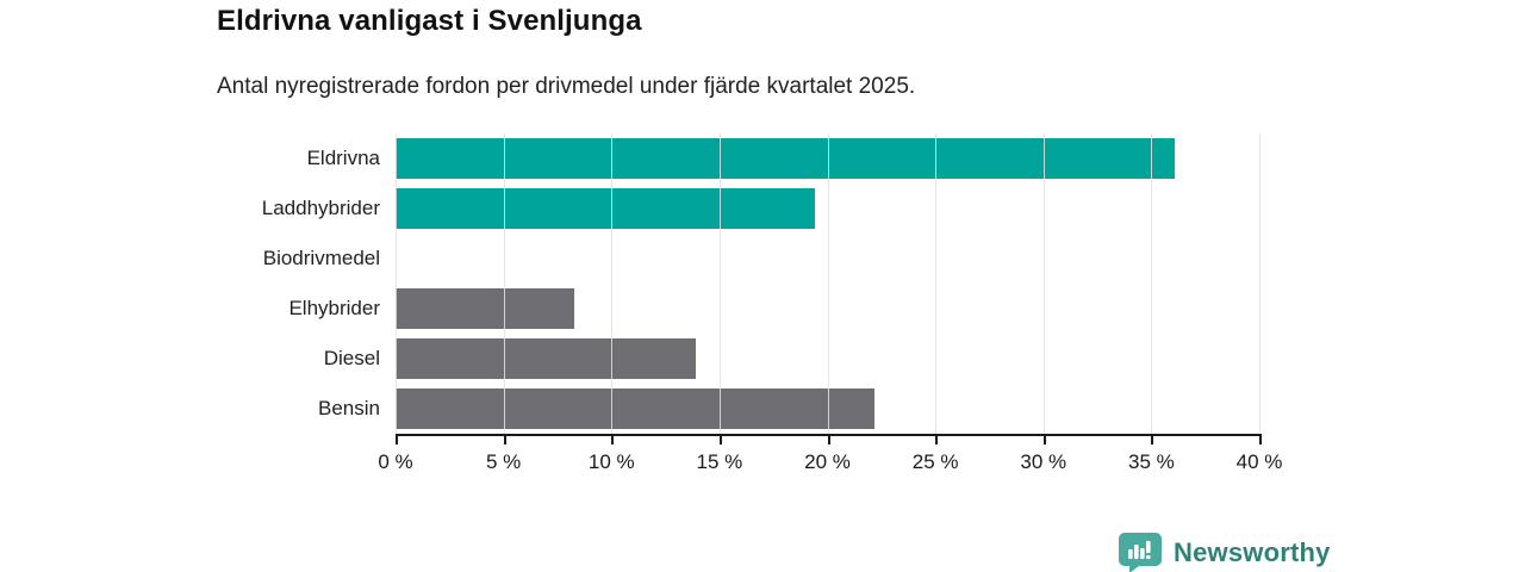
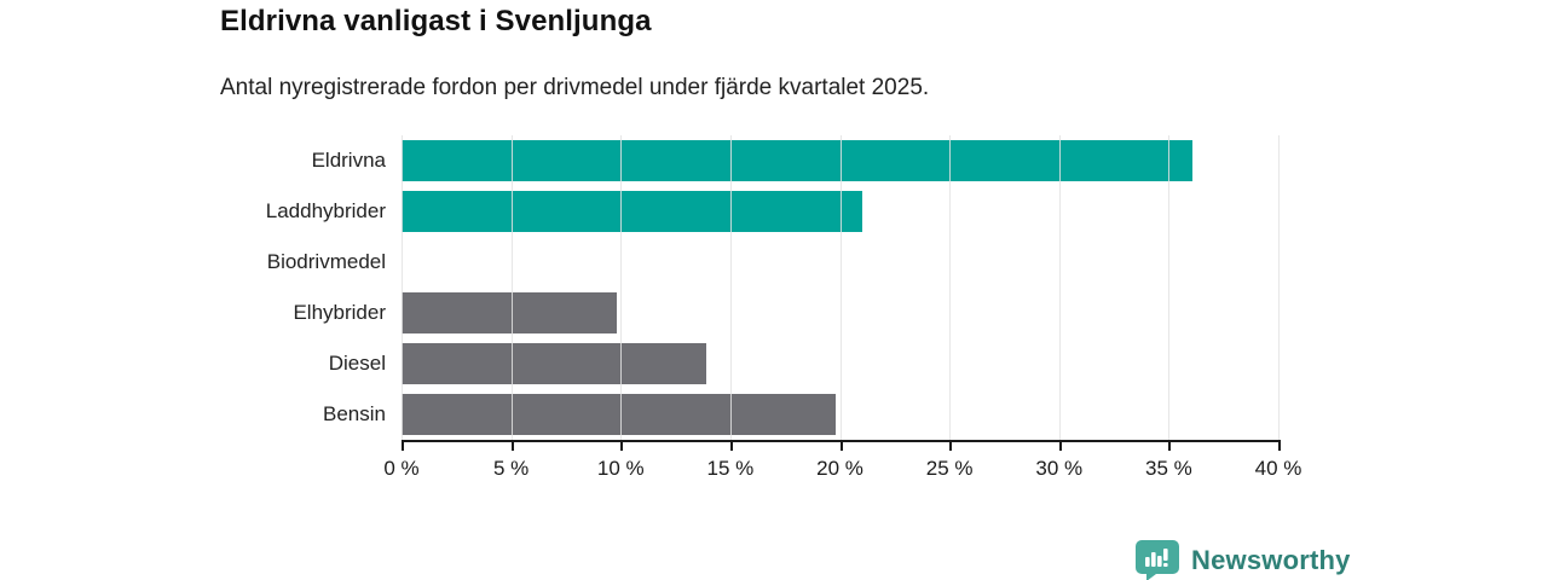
Laddhybrider: 19.4% -> 21.0%
Elhybrider: 8.3% -> 9.8%
Bensin: 22.2% -> 19.8%
